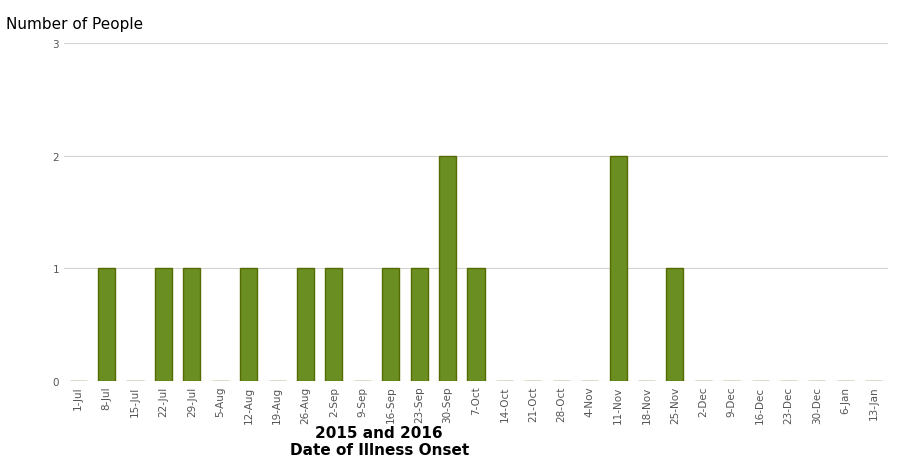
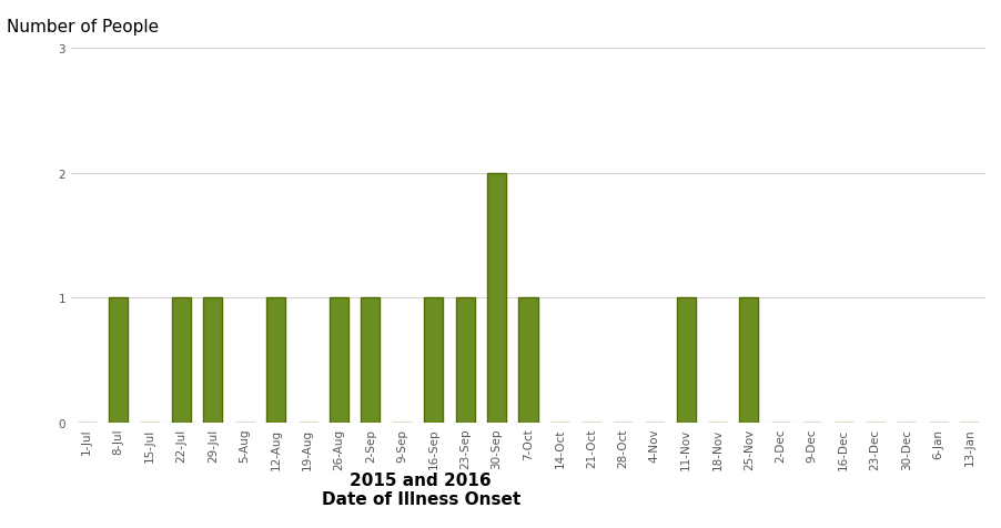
11-Nov: 2 -> 1
